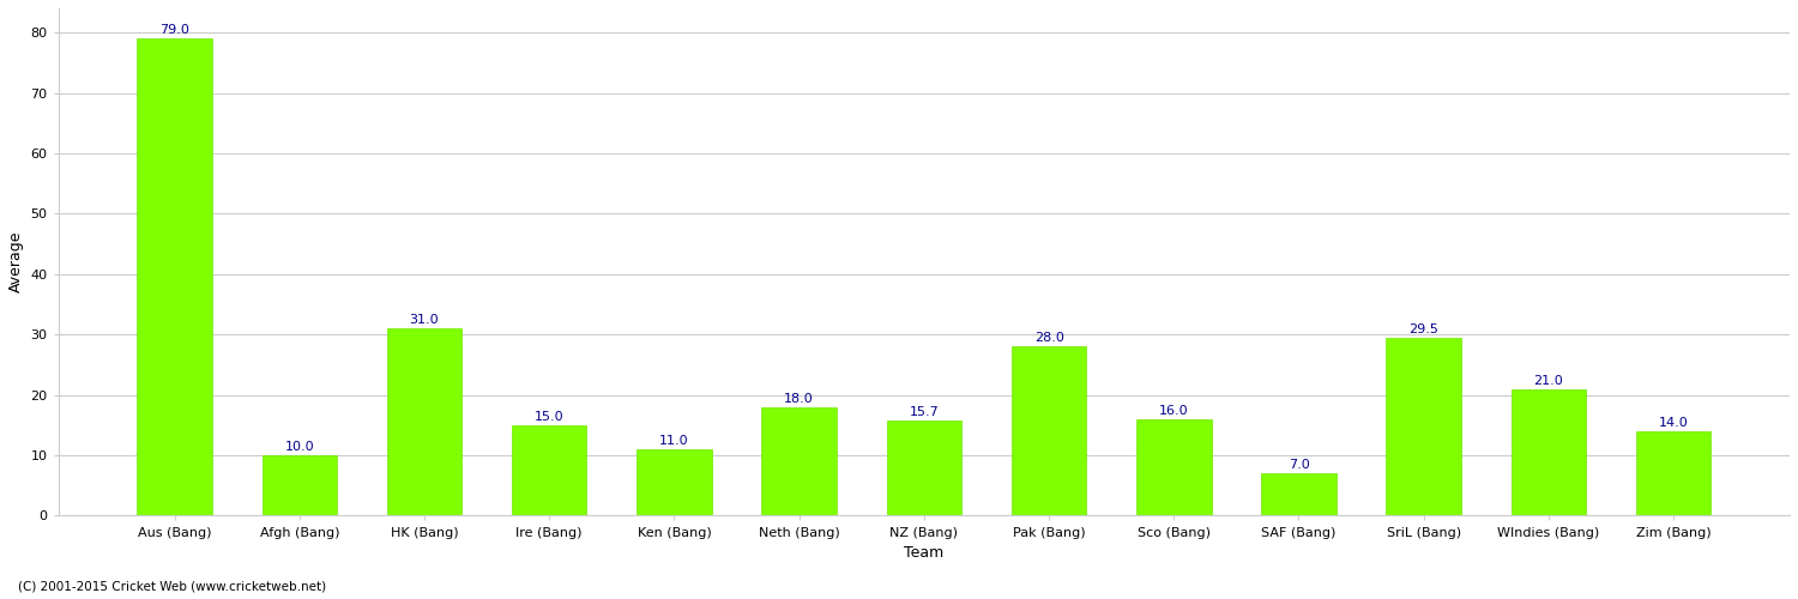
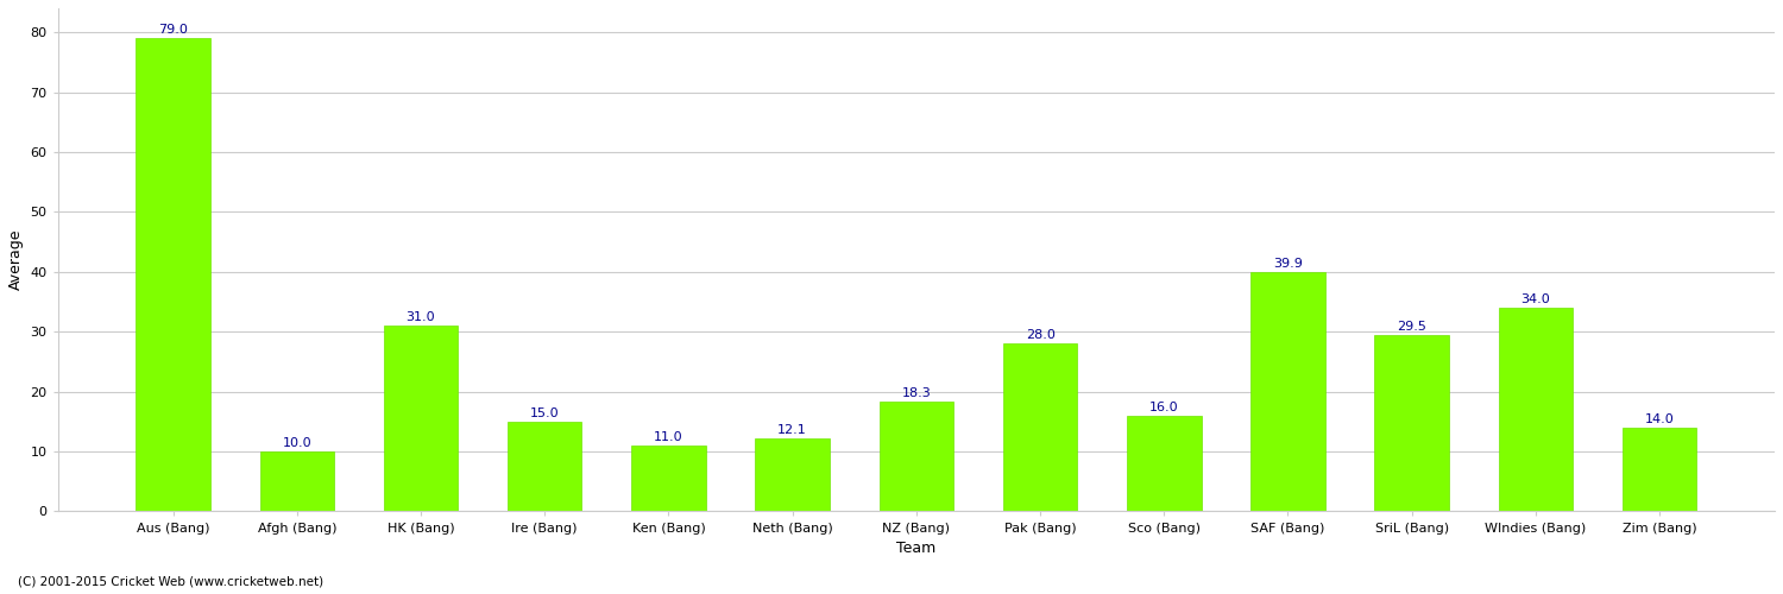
Neth (Bang): 18.0 -> 12.1
NZ (Bang): 15.7 -> 18.3
SAF (Bang): 7.0 -> 39.9
WIndies (Bang): 21.0 -> 34.0
